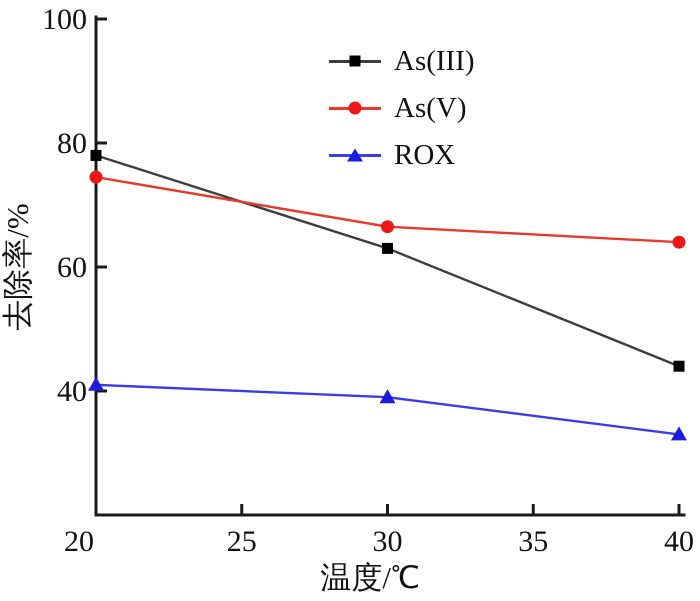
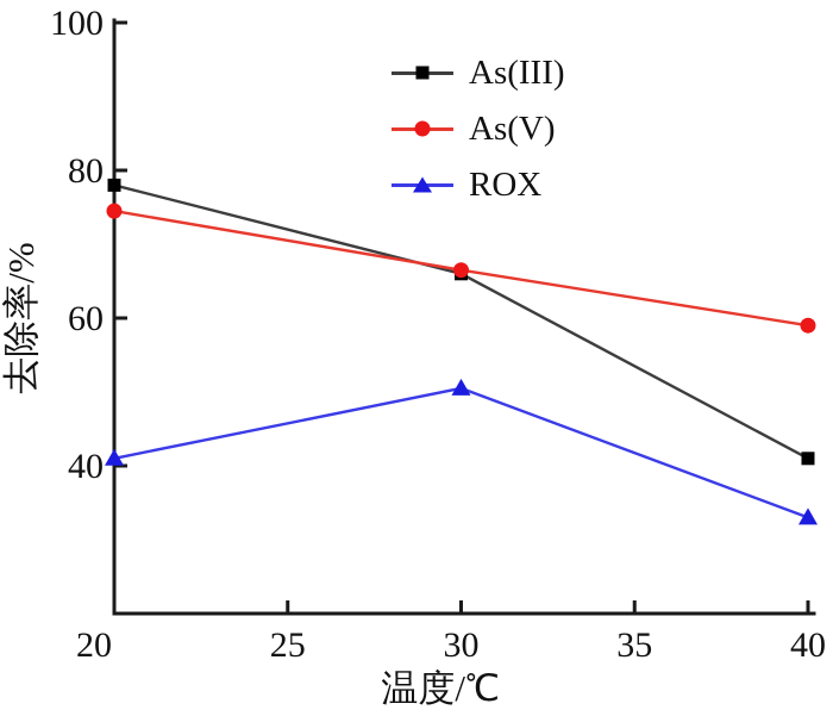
As(III)/30: 63 -> 66
ROX/30: 39 -> 50
As(III)/40: 44 -> 41
As(V)/40: 64 -> 59
